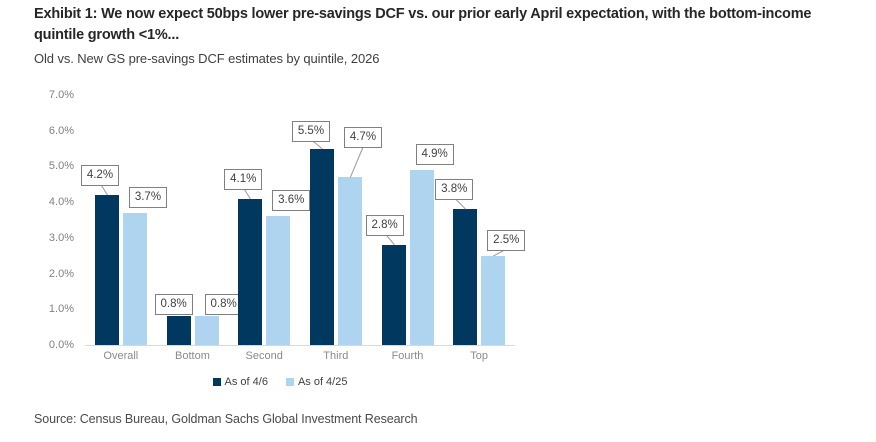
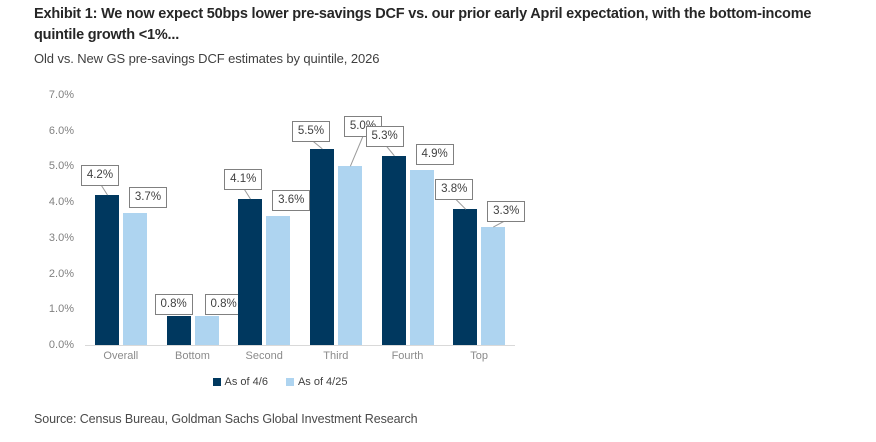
As of 4/25/Third: 4.7% -> 5.0%
As of 4/6/Fourth: 2.8% -> 5.3%
As of 4/25/Top: 2.5% -> 3.3%
